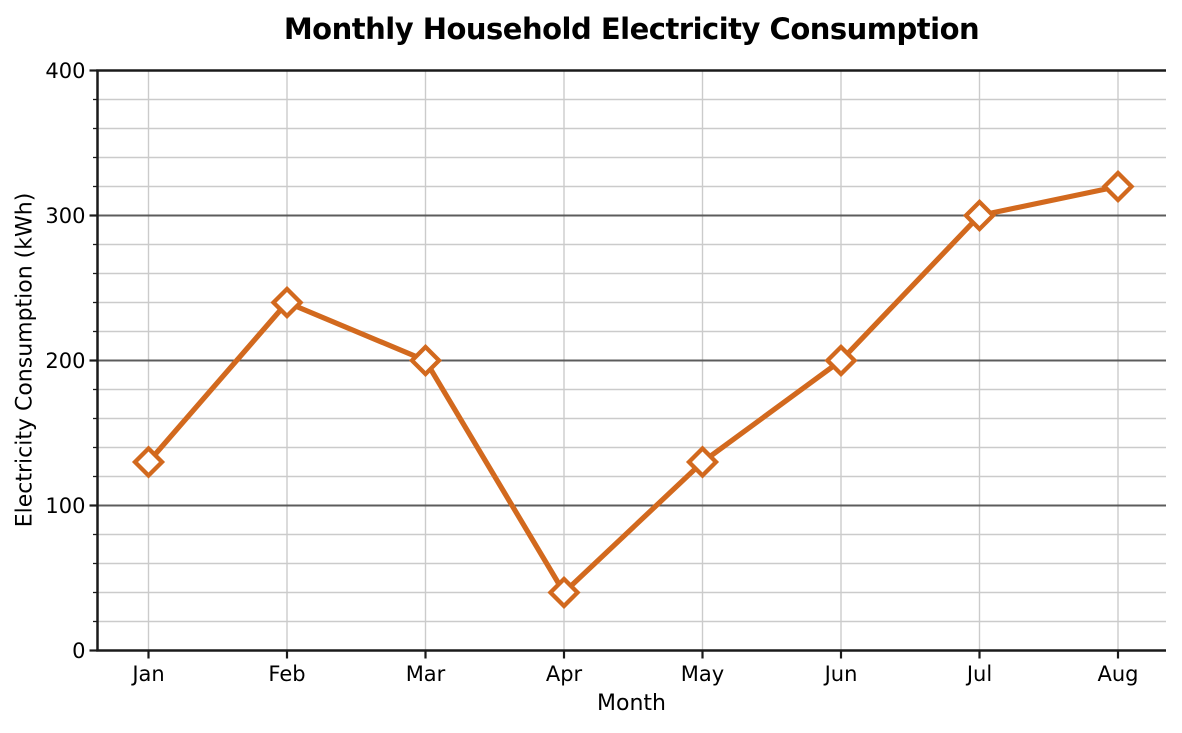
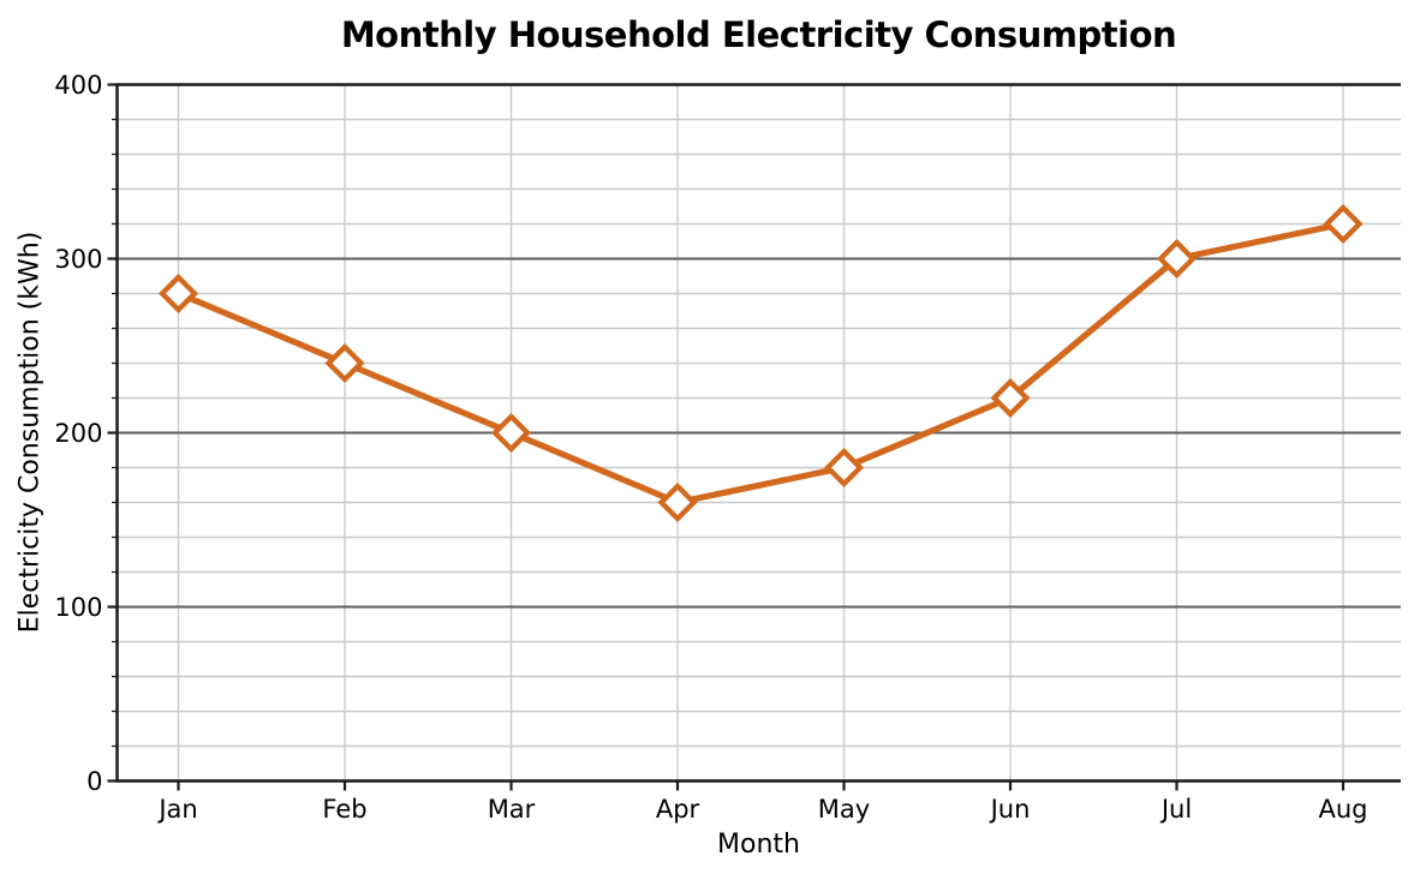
Jan: 130 -> 280
Apr: 40 -> 160
May: 130 -> 180
Jun: 200 -> 220
